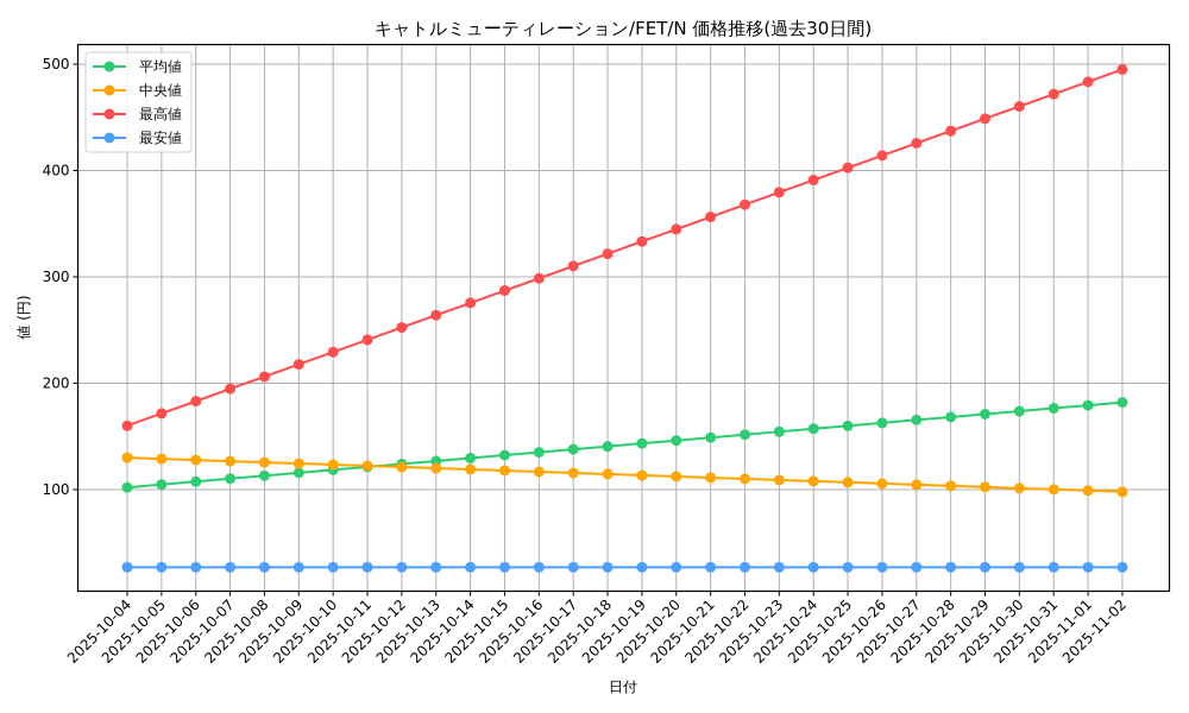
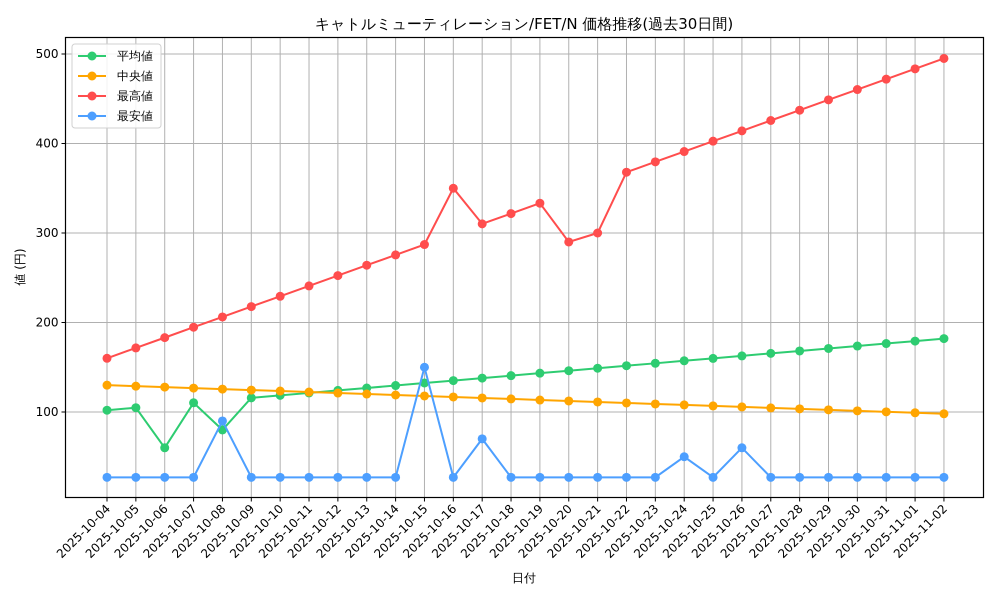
平均値/2025-10-06: 110 -> 60
平均値/2025-10-08: 110 -> 80
最安値/2025-10-08: 30 -> 90
最安値/2025-10-15: 30 -> 150
最高値/2025-10-16: 300 -> 350
最安値/2025-10-17: 30 -> 70
最高値/2025-10-20: 340 -> 290
最高値/2025-10-21: 360 -> 300
最安値/2025-10-24: 30 -> 50
最安値/2025-10-26: 30 -> 60
